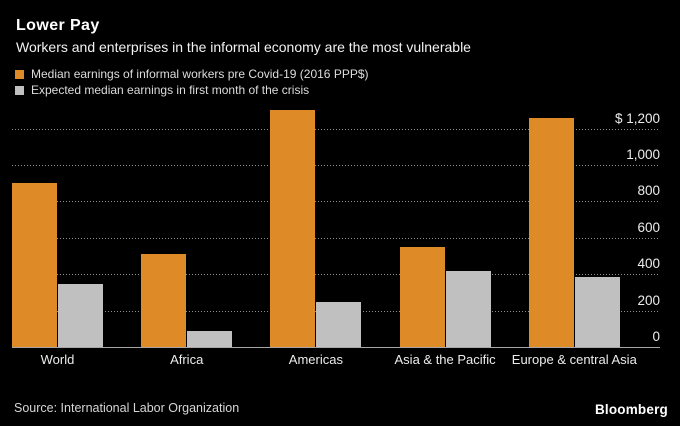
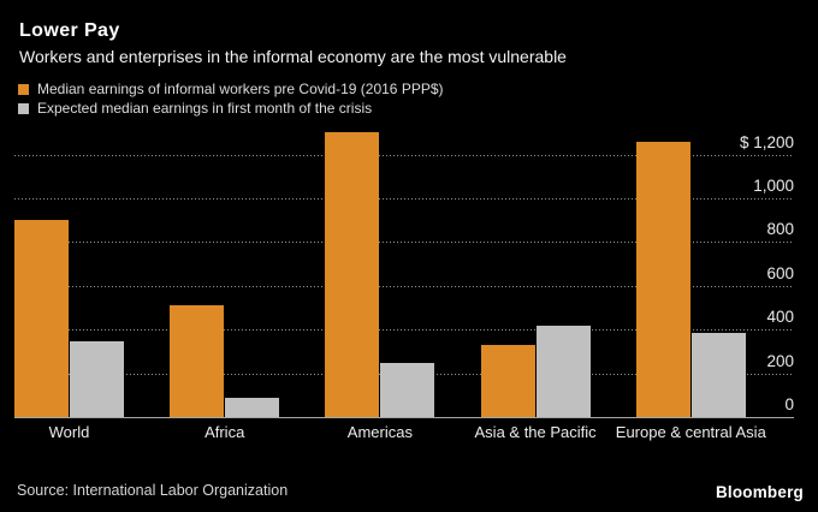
Median earnings of informal workers pre Covid-19 (2016 PPP$)/Asia & the Pacific: 550 -> 330
